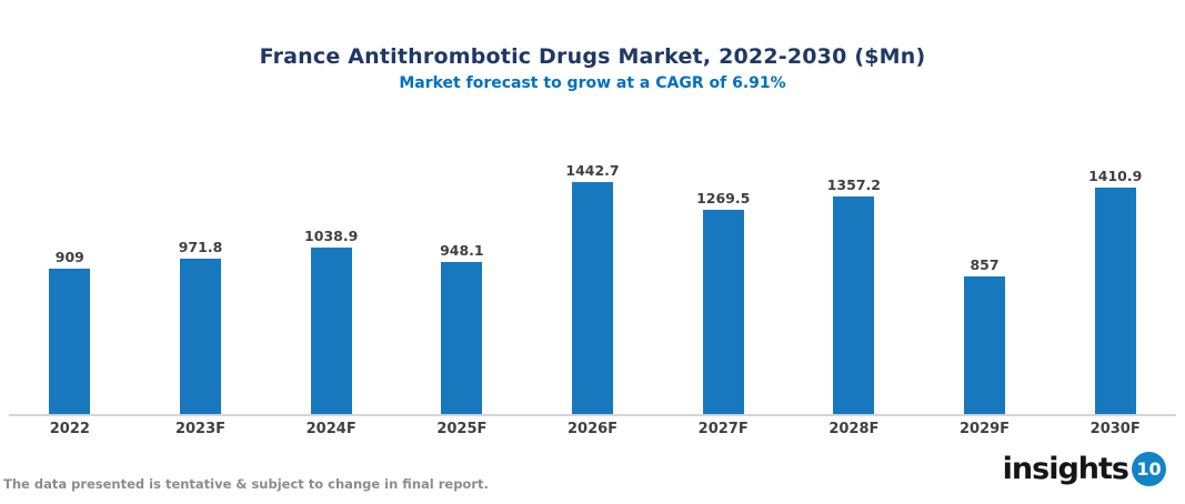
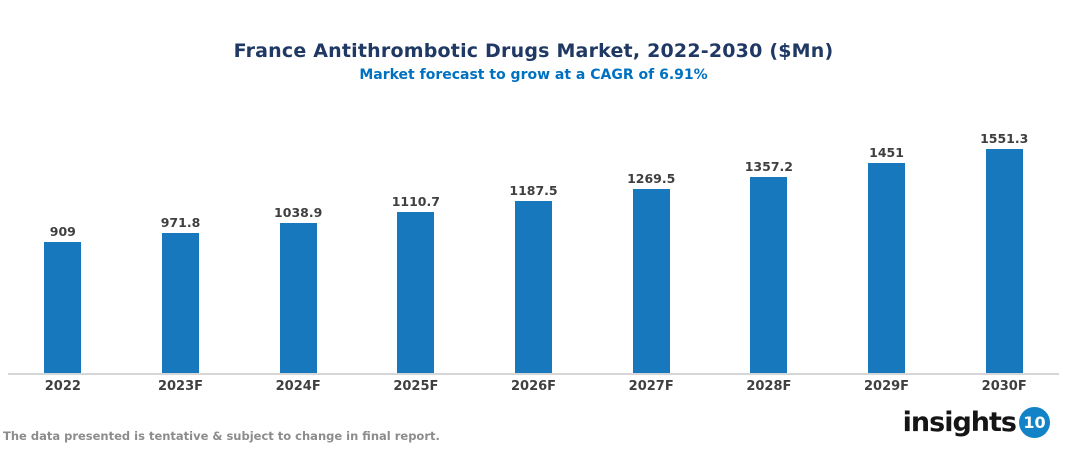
2025F: 948.1 -> 1110.7
2026F: 1442.7 -> 1187.5
2029F: 857 -> 1451
2030F: 1410.9 -> 1551.3
